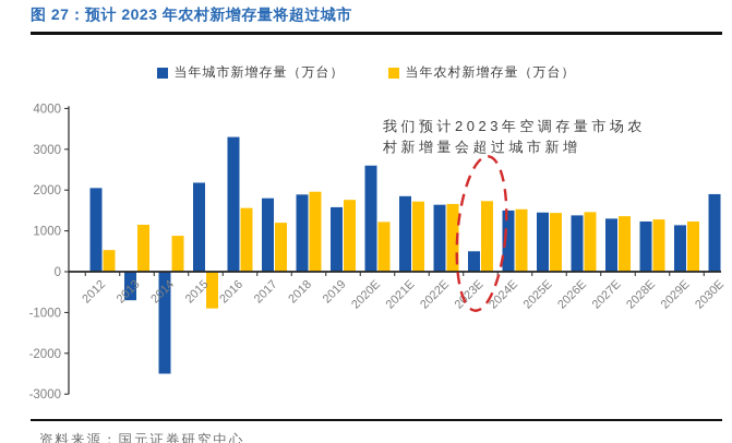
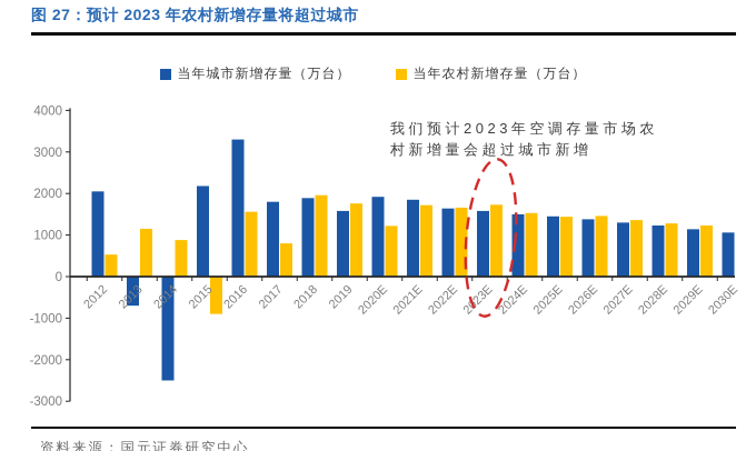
当年农村新增存量（万台）/2017: 1200 -> 800
当年城市新增存量（万台）/2020E: 2600 -> 1900
当年城市新增存量（万台）/2023E: 500 -> 1600
当年城市新增存量（万台）/2030E: 1900 -> 1100
